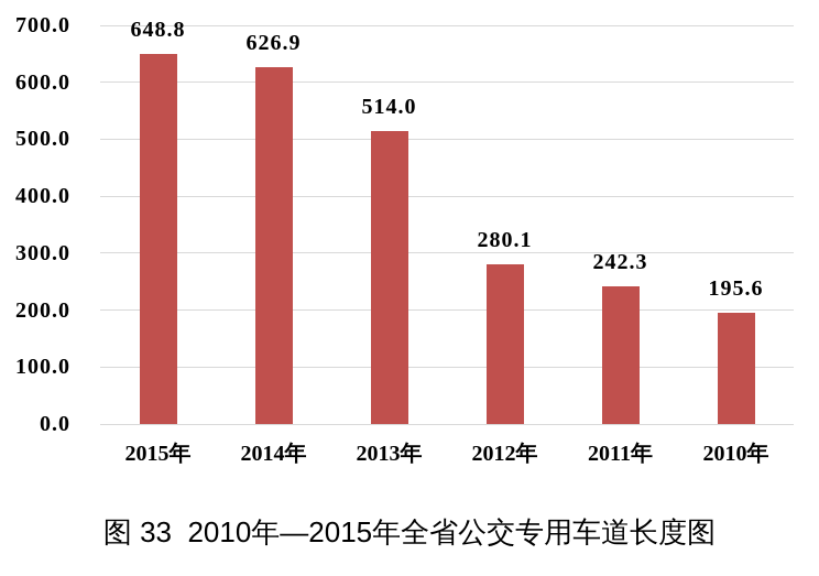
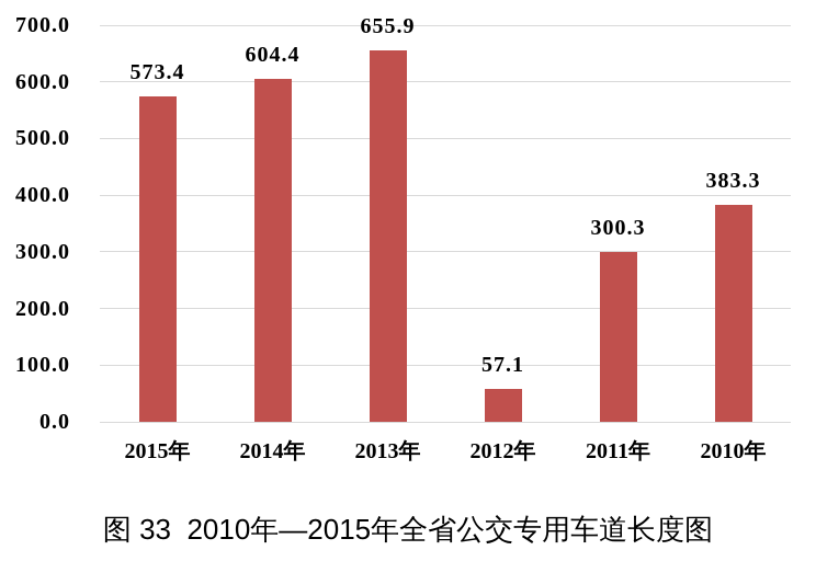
2015年: 648.8 -> 573.4
2014年: 626.9 -> 604.4
2013年: 514.0 -> 655.9
2012年: 280.1 -> 57.1
2011年: 242.3 -> 300.3
2010年: 195.6 -> 383.3
